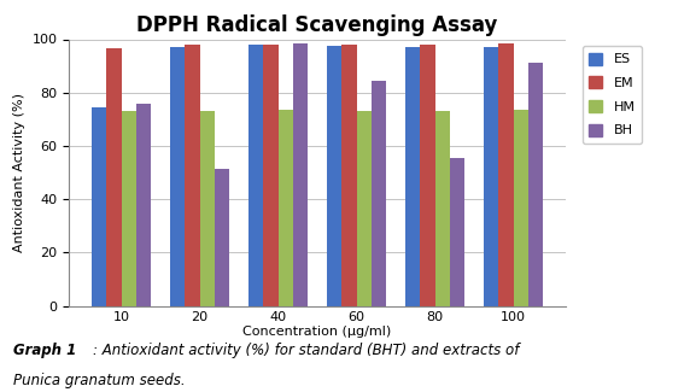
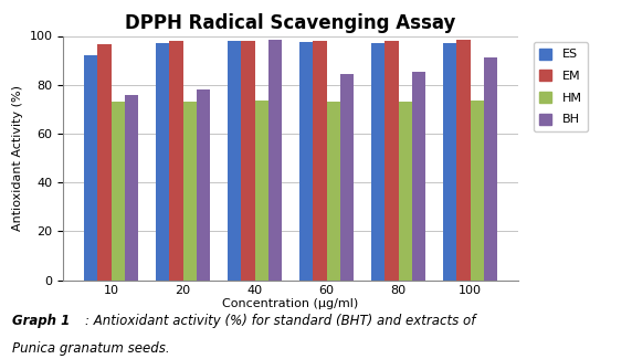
ES/10: 74.5 -> 92.0
BH/20: 51.5 -> 78.0
BH/80: 55.5 -> 85.5
